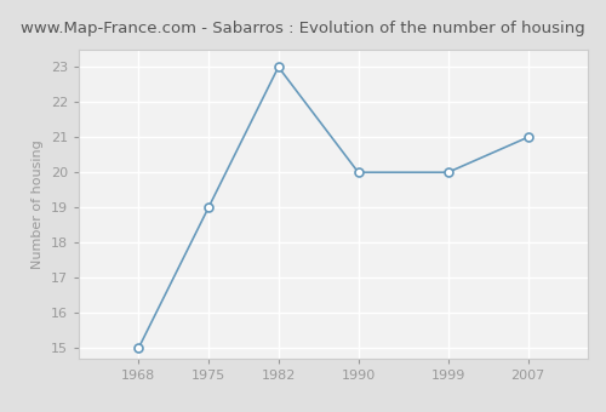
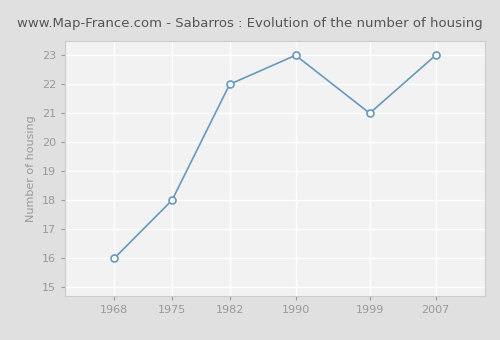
1968: 15 -> 16
1975: 19 -> 18
1982: 23 -> 22
1990: 20 -> 23
1999: 20 -> 21
2007: 21 -> 23
